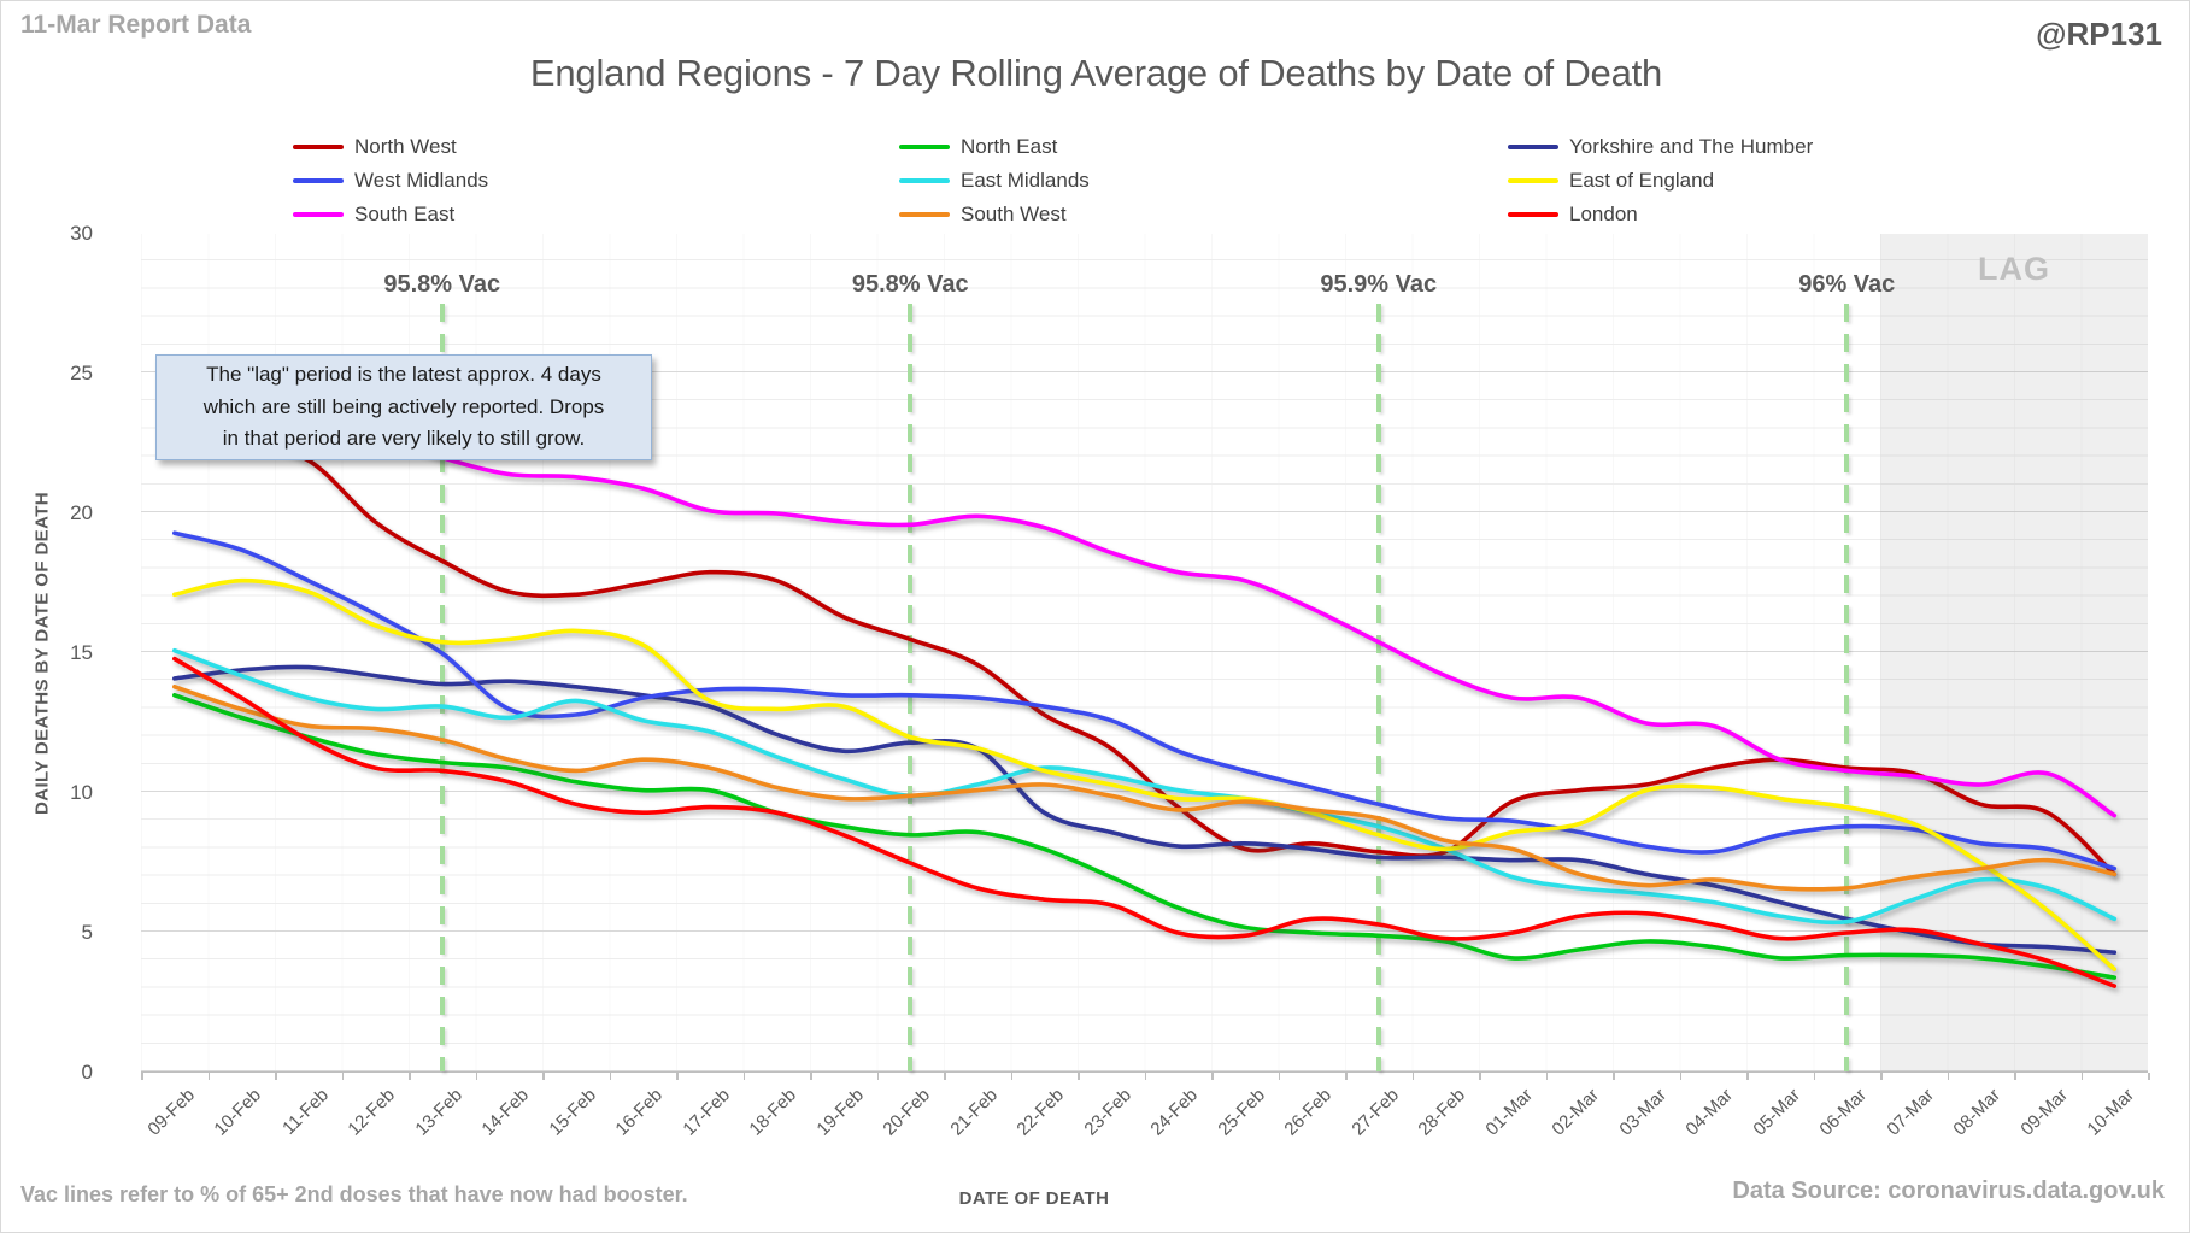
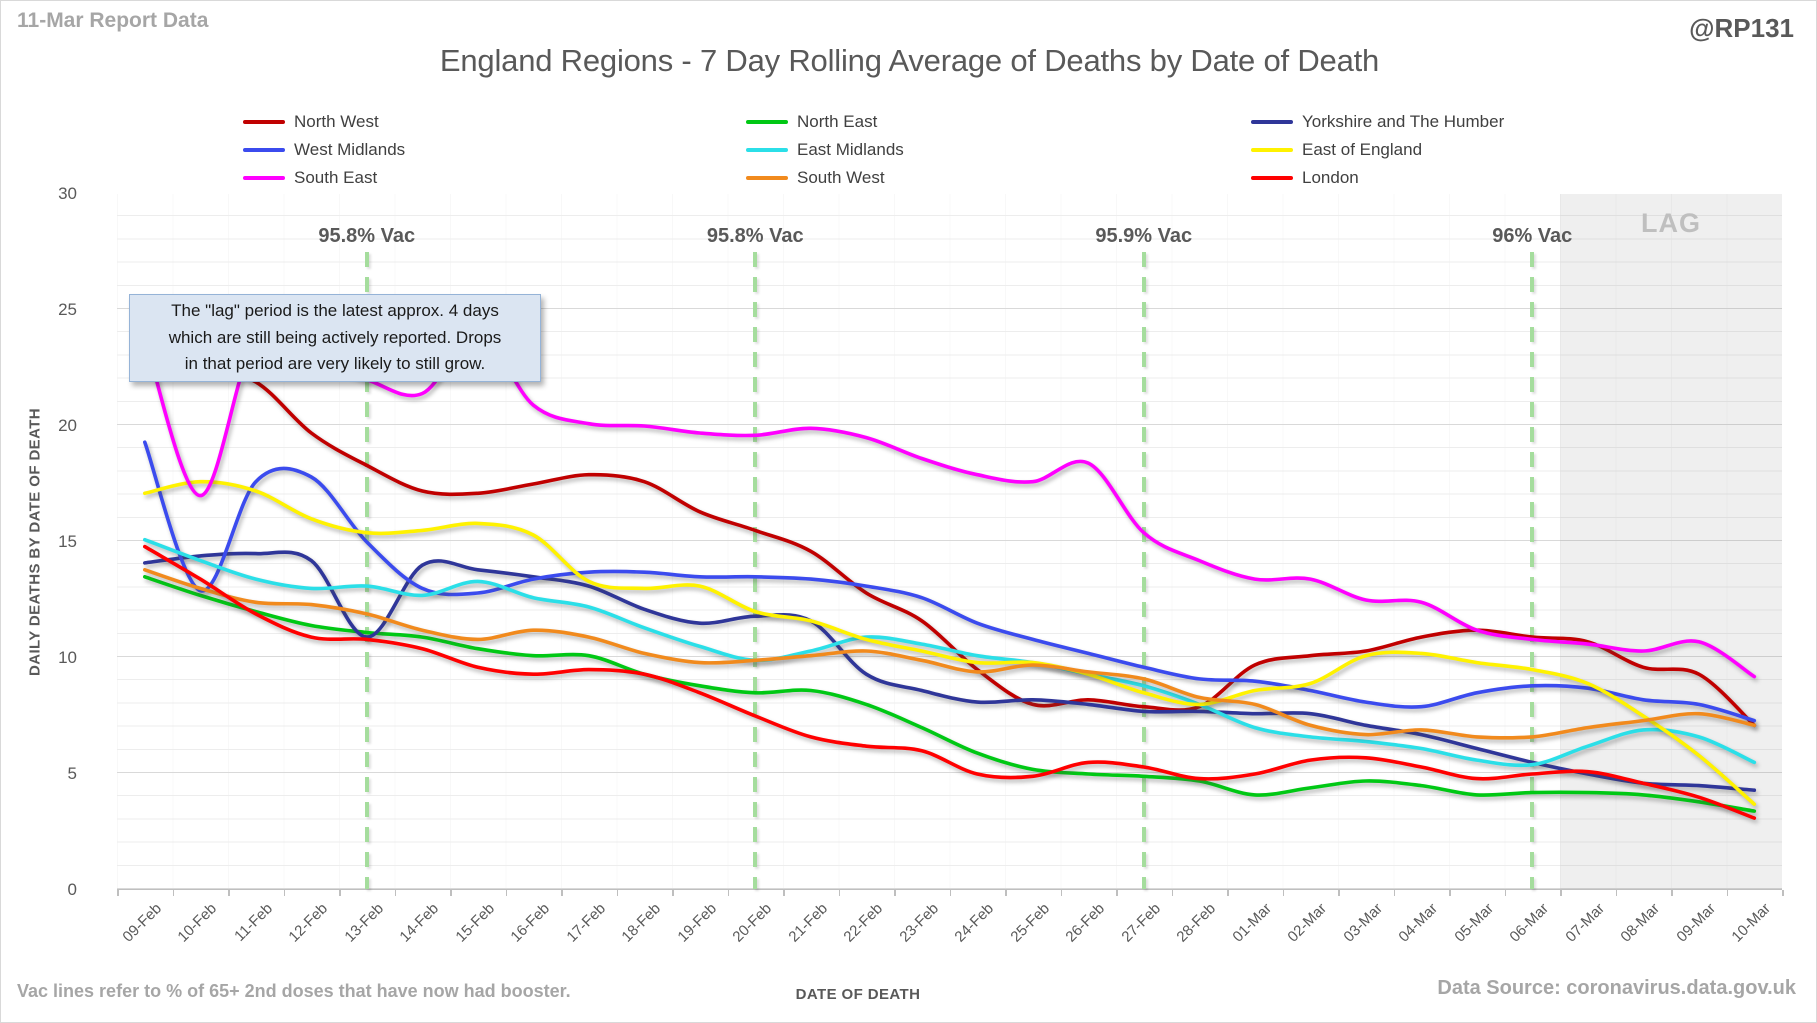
West Midlands/10-Feb: 18.7 -> 12.9
South East/10-Feb: 24.3 -> 17.0
West Midlands/12-Feb: 16.4 -> 17.8
Yorkshire and The Humber/13-Feb: 13.9 -> 10.9
South East/15-Feb: 21.3 -> 24.0
South East/26-Feb: 16.6 -> 18.4
